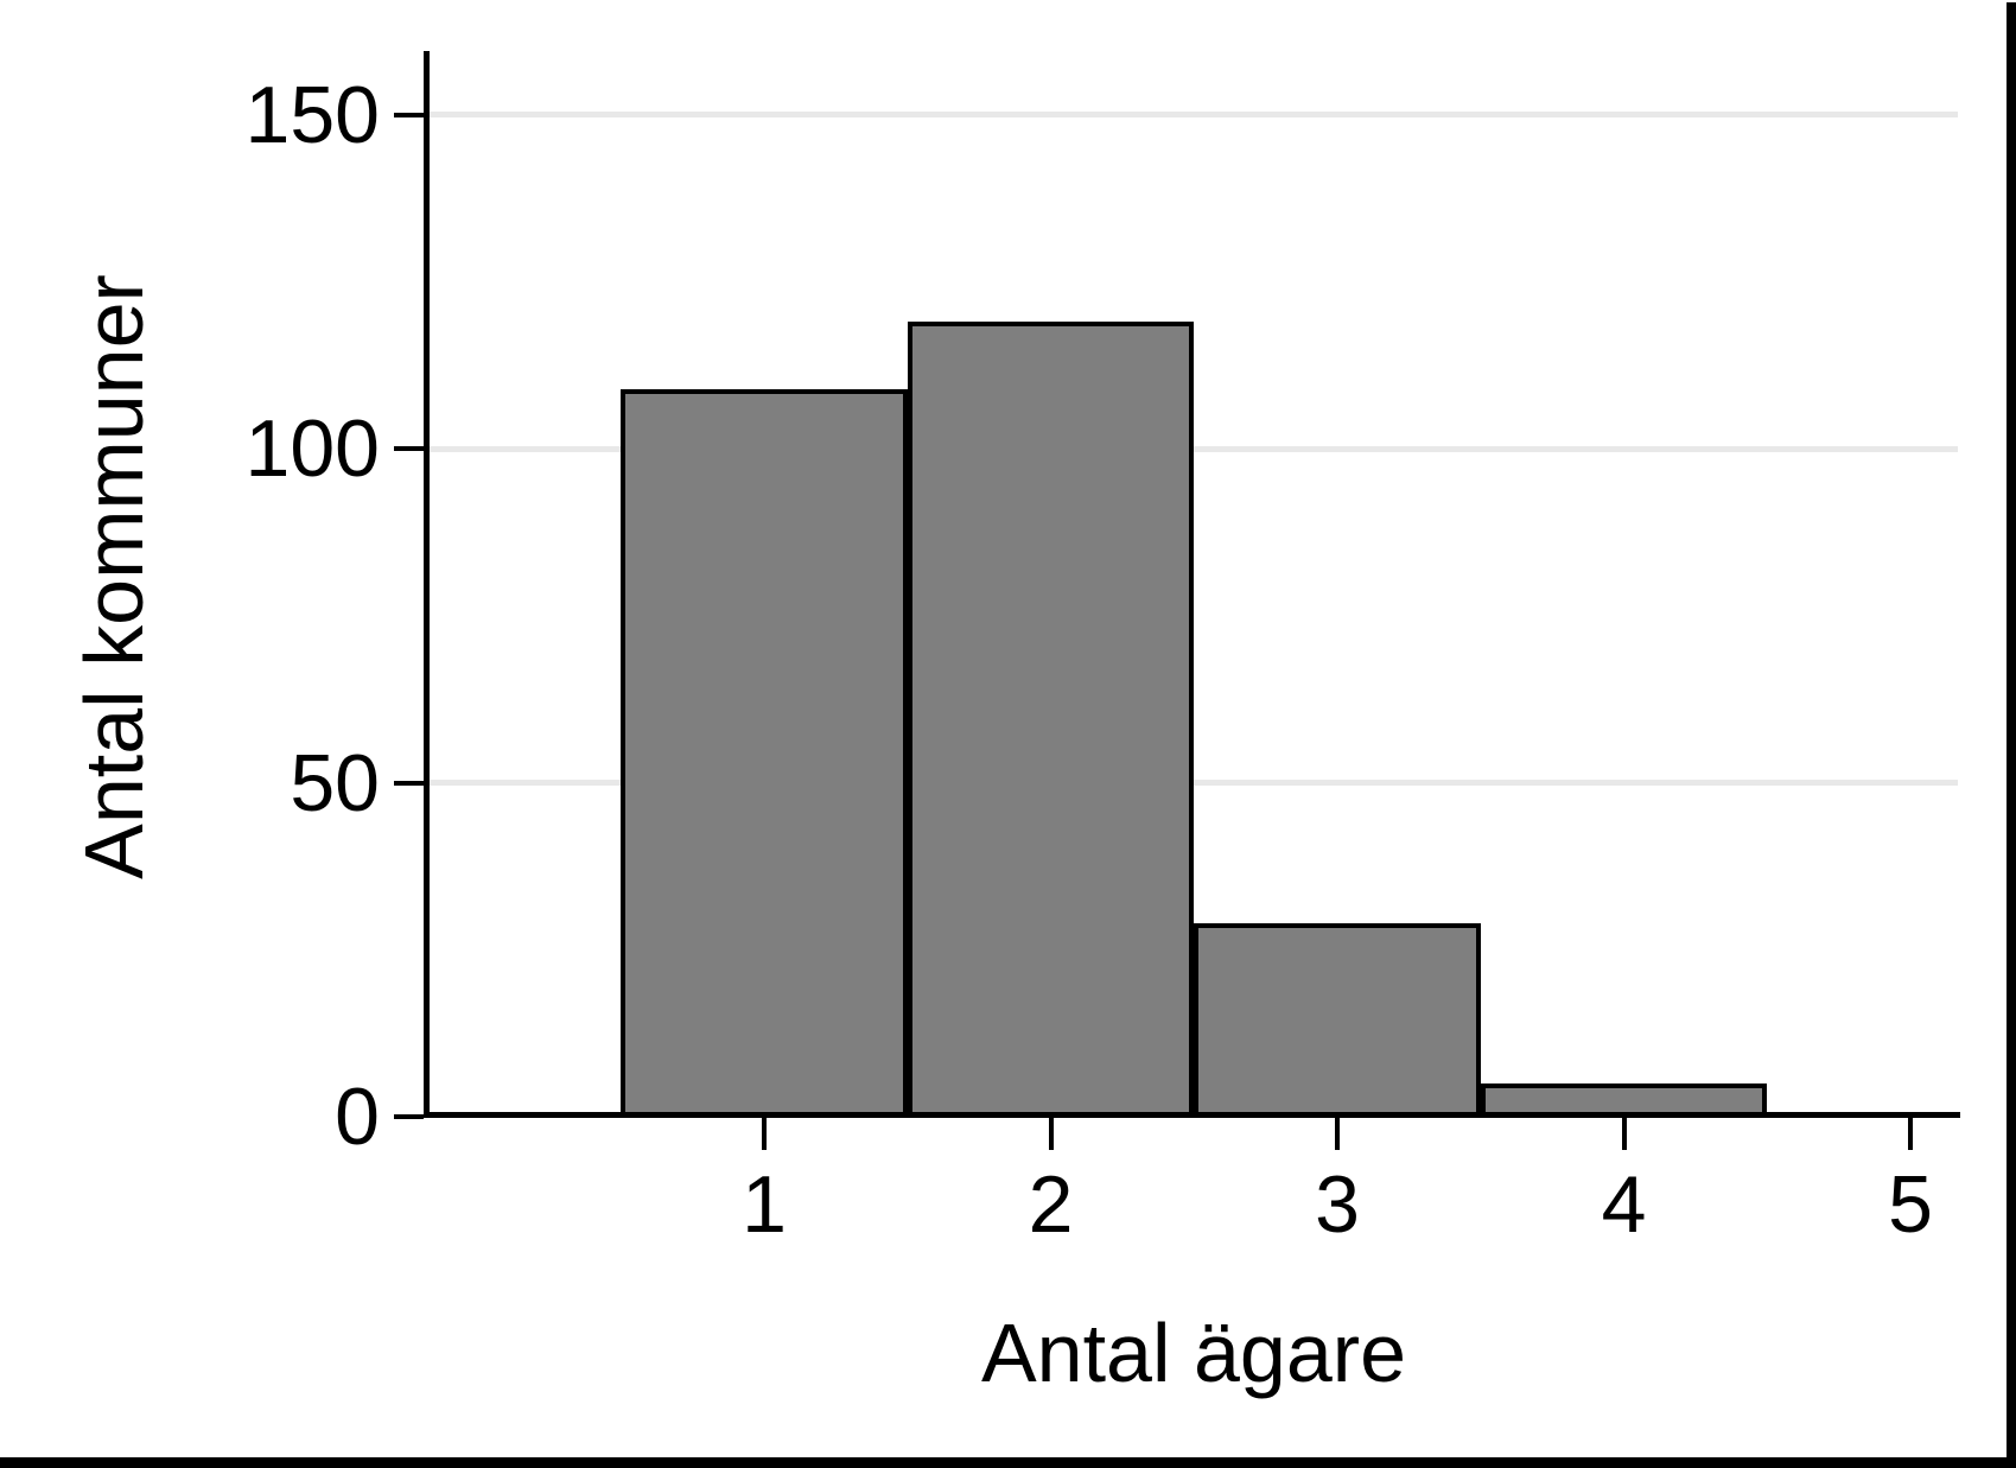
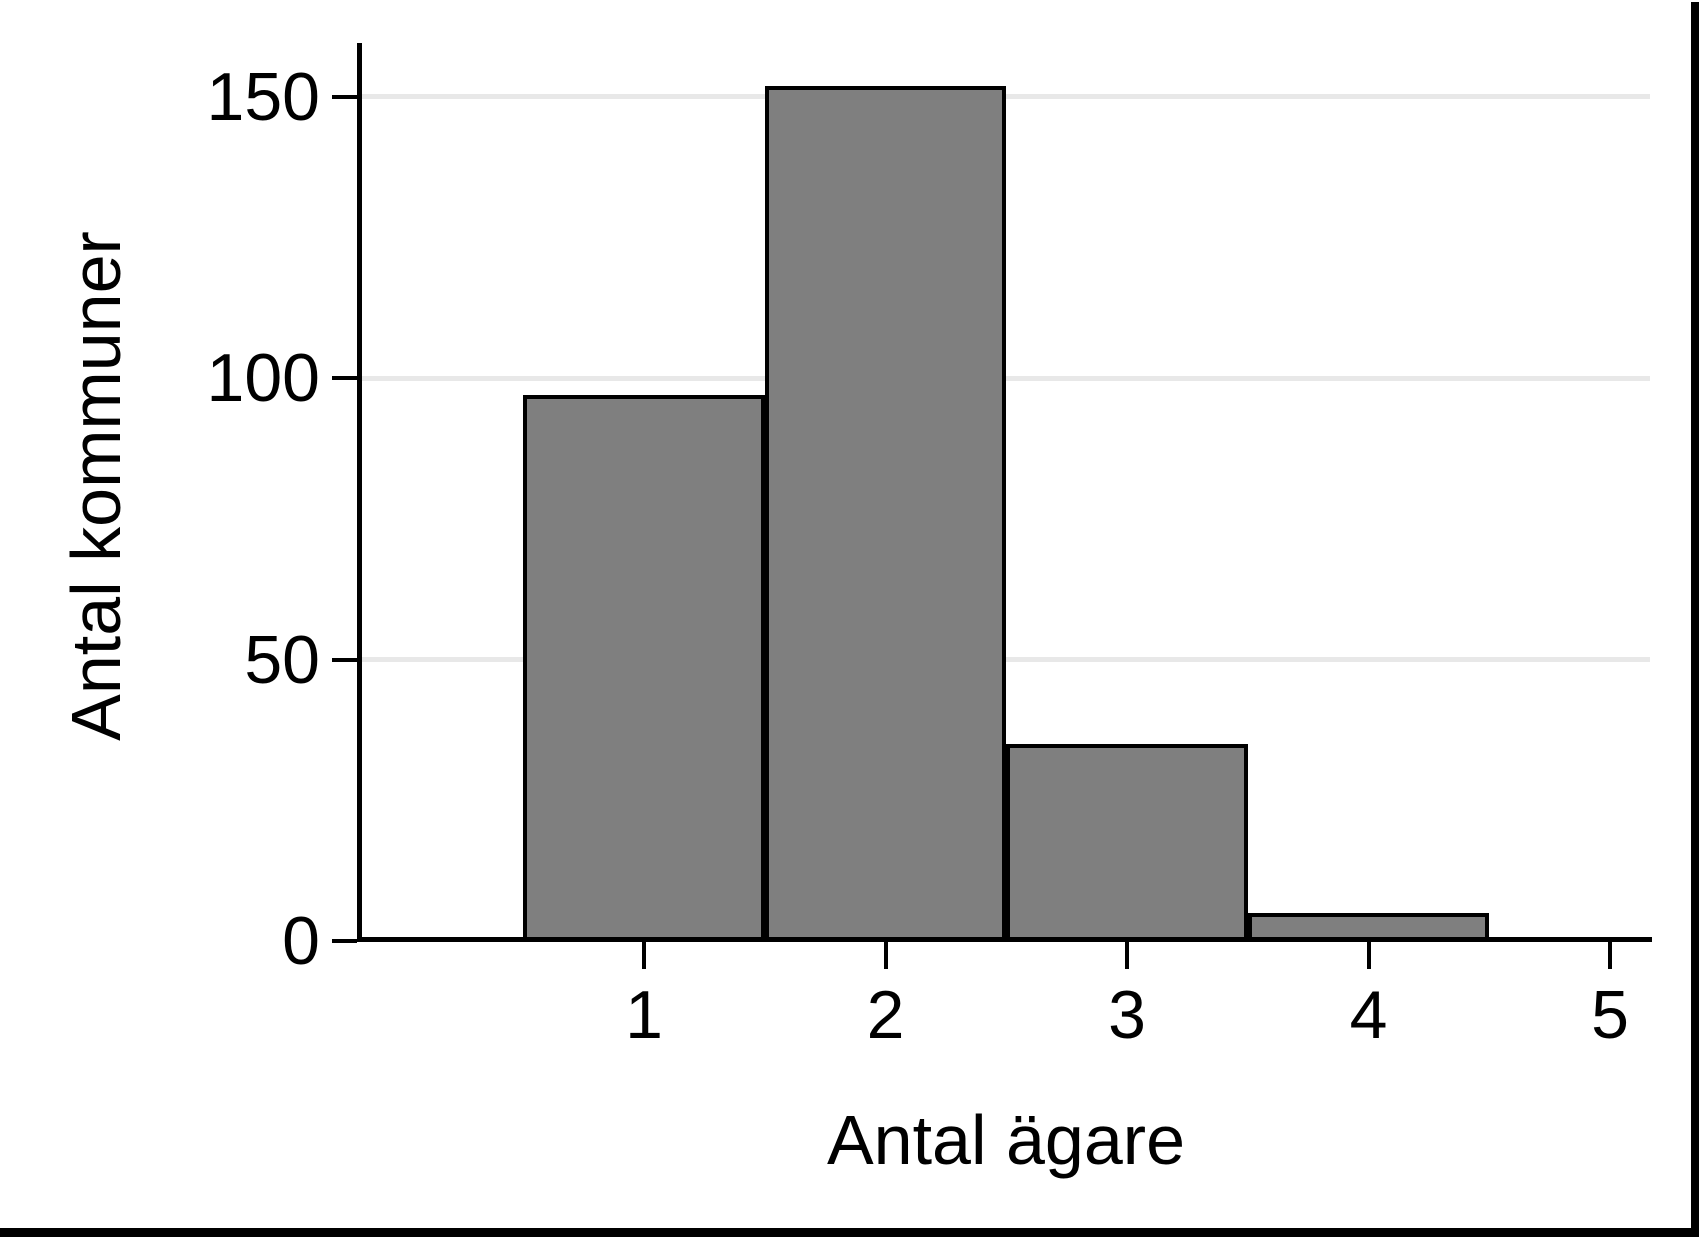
1: 109 -> 97
2: 119 -> 152
3: 29 -> 35
